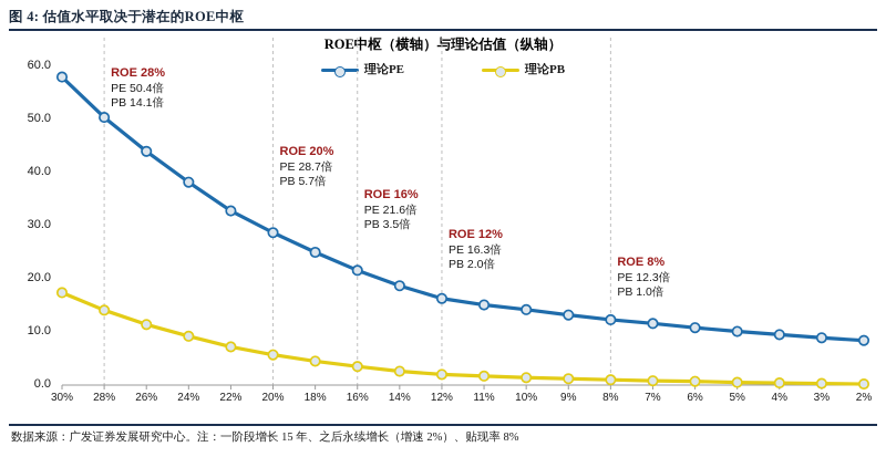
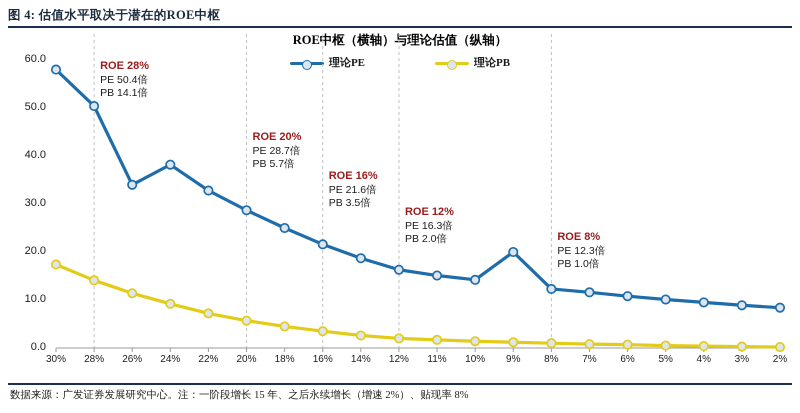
理论PE/26%: 44 -> 34
理论PE/9%: 13 -> 20
